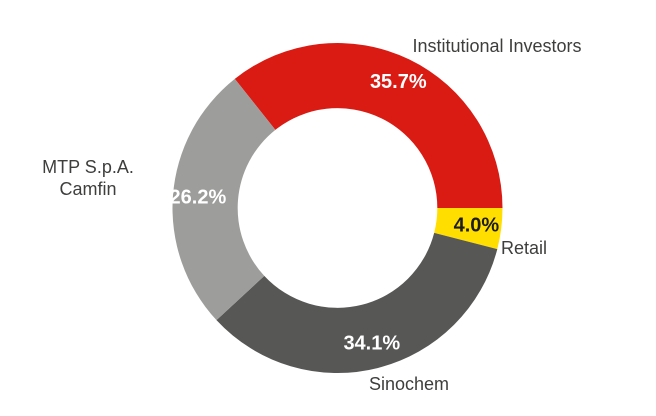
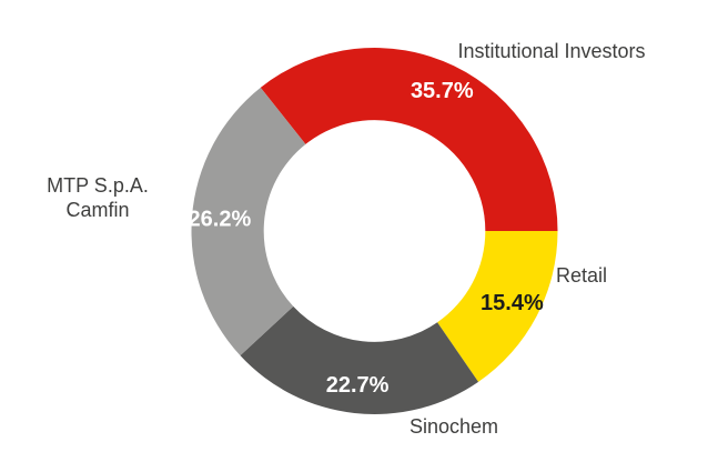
Retail: 4.0% -> 15.4%
Sinochem: 34.1% -> 22.7%
